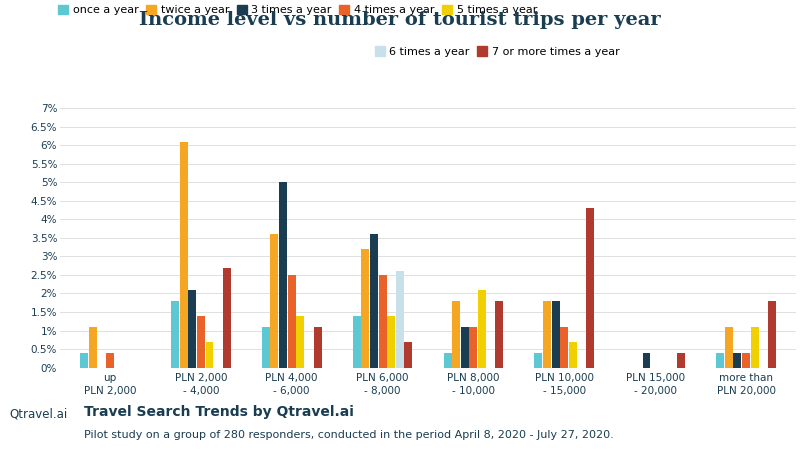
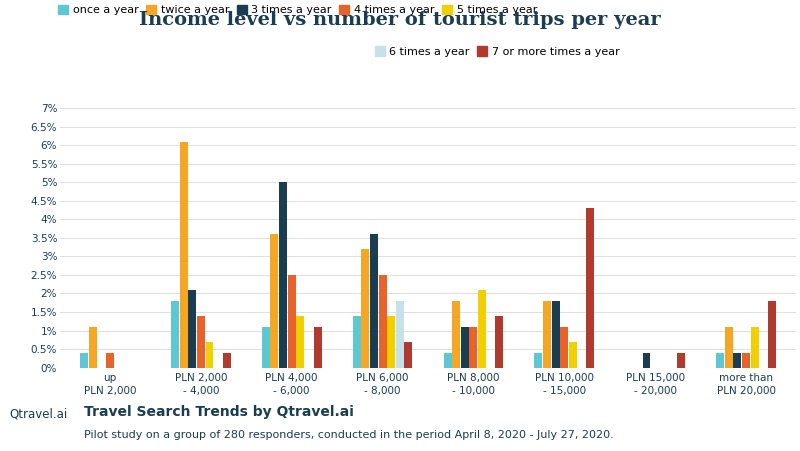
7 or more times a year/PLN 2,000 - 4,000: 2.7% -> 0.4%
6 times a year/PLN 6,000 - 8,000: 2.6% -> 1.8%
7 or more times a year/PLN 8,000 - 10,000: 1.8% -> 1.4%
